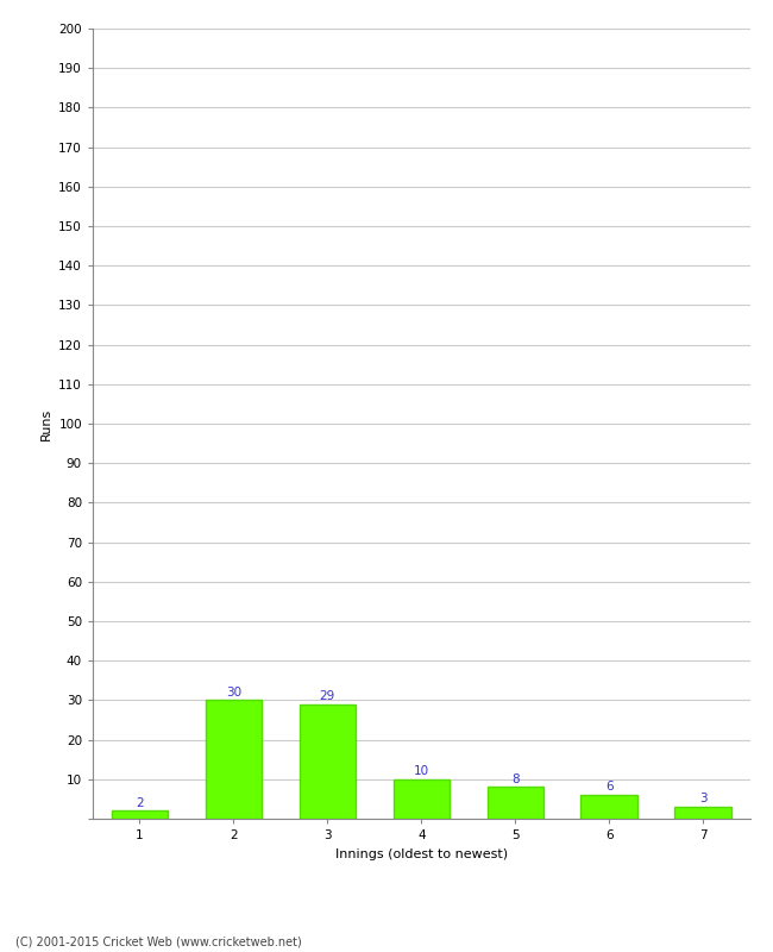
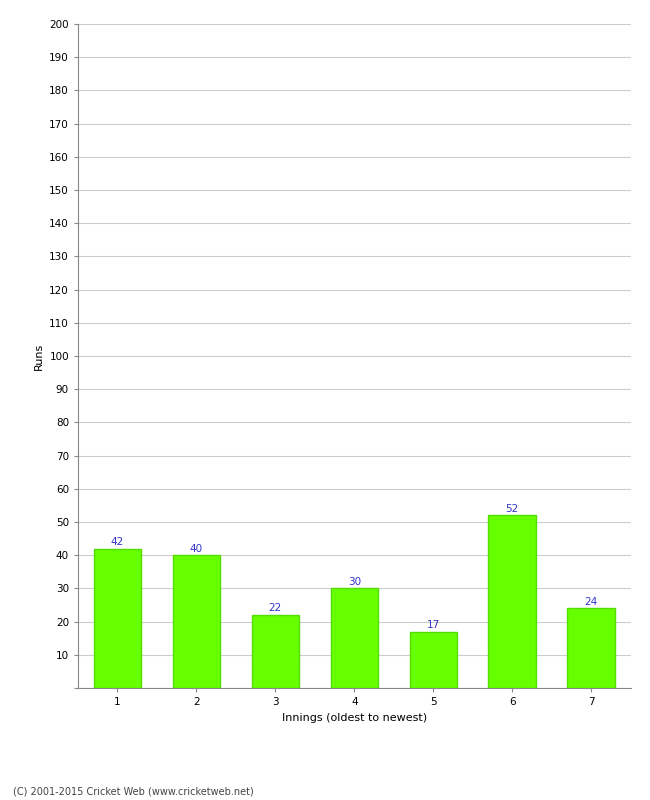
1: 2 -> 42
2: 30 -> 40
3: 29 -> 22
4: 10 -> 30
5: 8 -> 17
6: 6 -> 52
7: 3 -> 24
